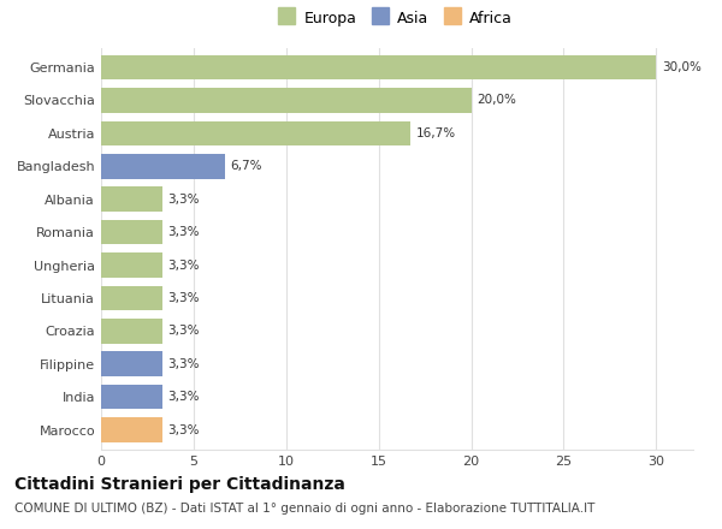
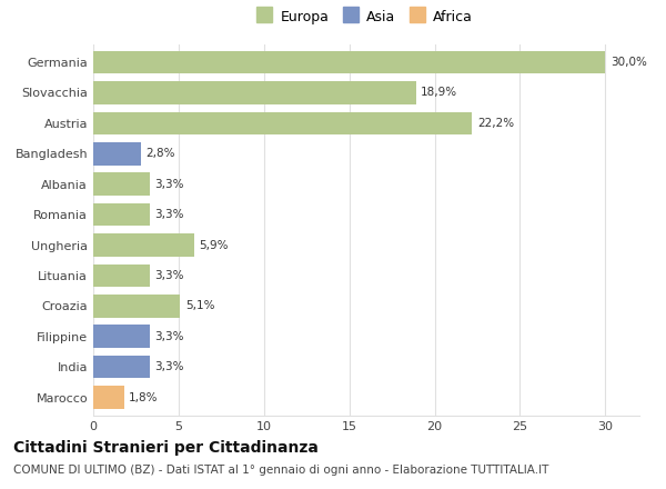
Slovacchia: 20,0% -> 18,9%
Austria: 16,7% -> 22,2%
Bangladesh: 6,7% -> 2,8%
Ungheria: 3,3% -> 5,9%
Croazia: 3,3% -> 5,1%
Marocco: 3,3% -> 1,8%
